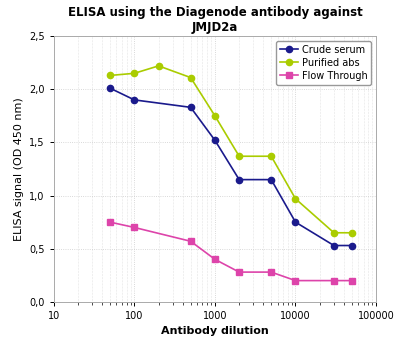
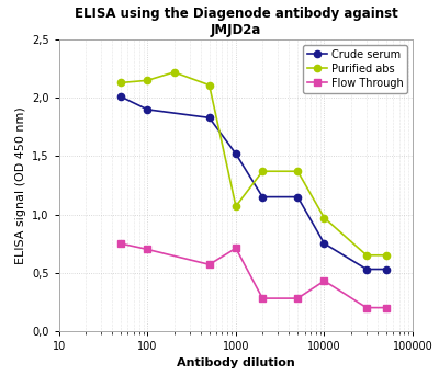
Purified abs/1000: 1,75 -> 1,07
Flow Through/1000: 0,40 -> 0,71
Flow Through/10000: 0,20 -> 0,43
